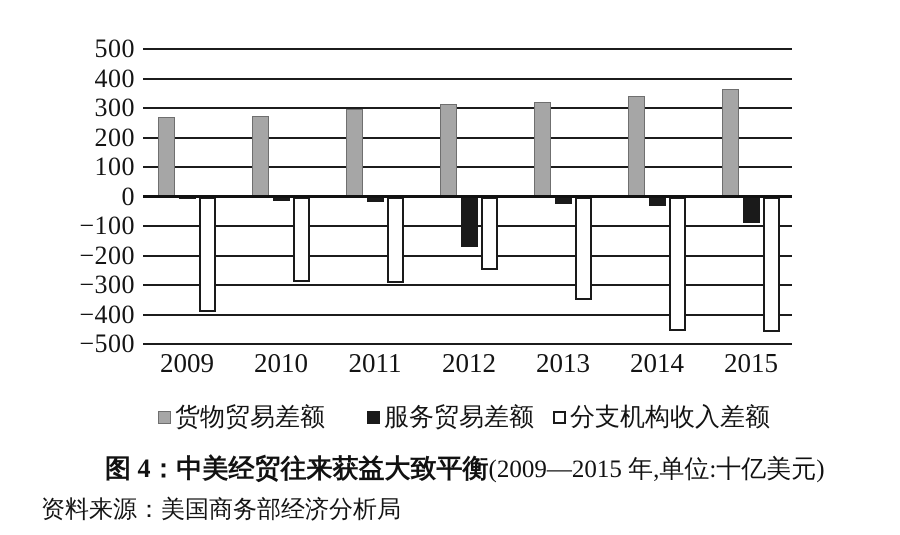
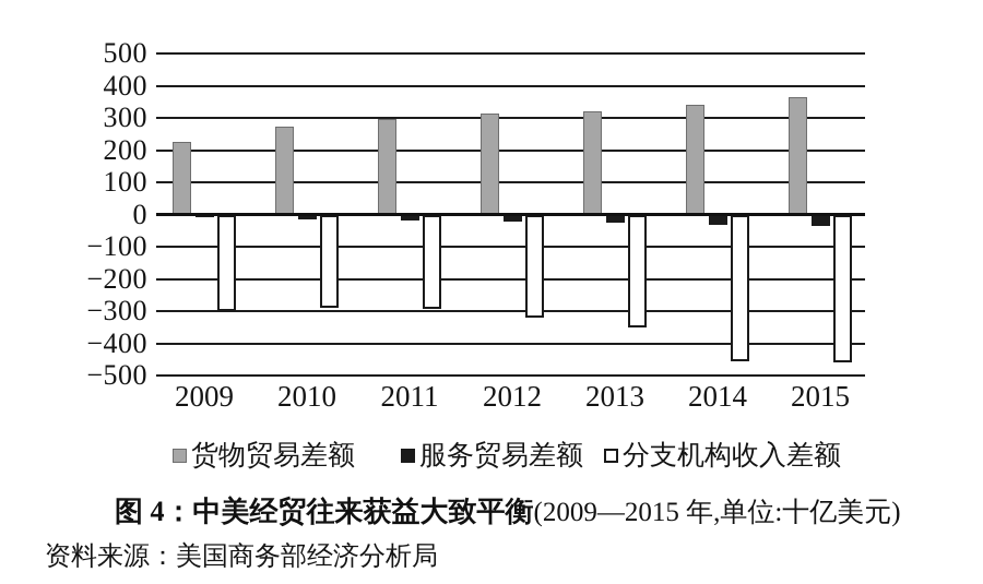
货物贸易差额/2009: 270 -> 230
分支机构收入差额/2009: -390 -> -300
服务贸易差额/2012: -170 -> -20
分支机构收入差额/2012: -250 -> -320
服务贸易差额/2015: -90 -> -40
